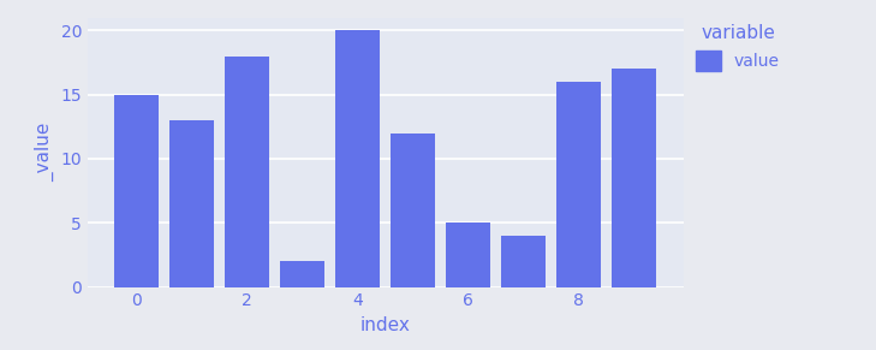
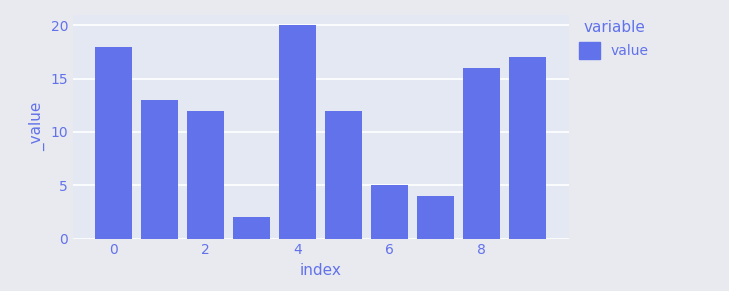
0: 15 -> 18
2: 18 -> 12
